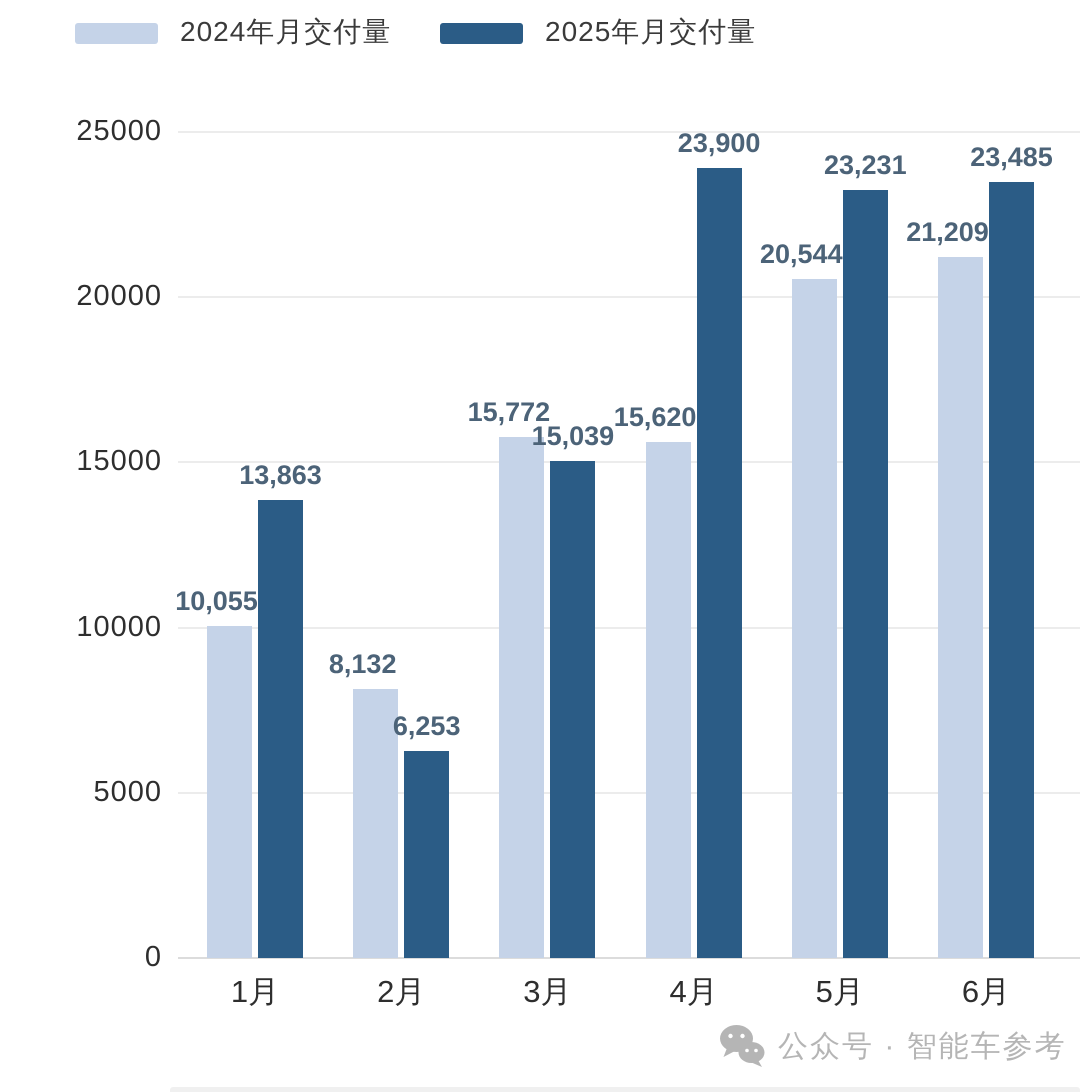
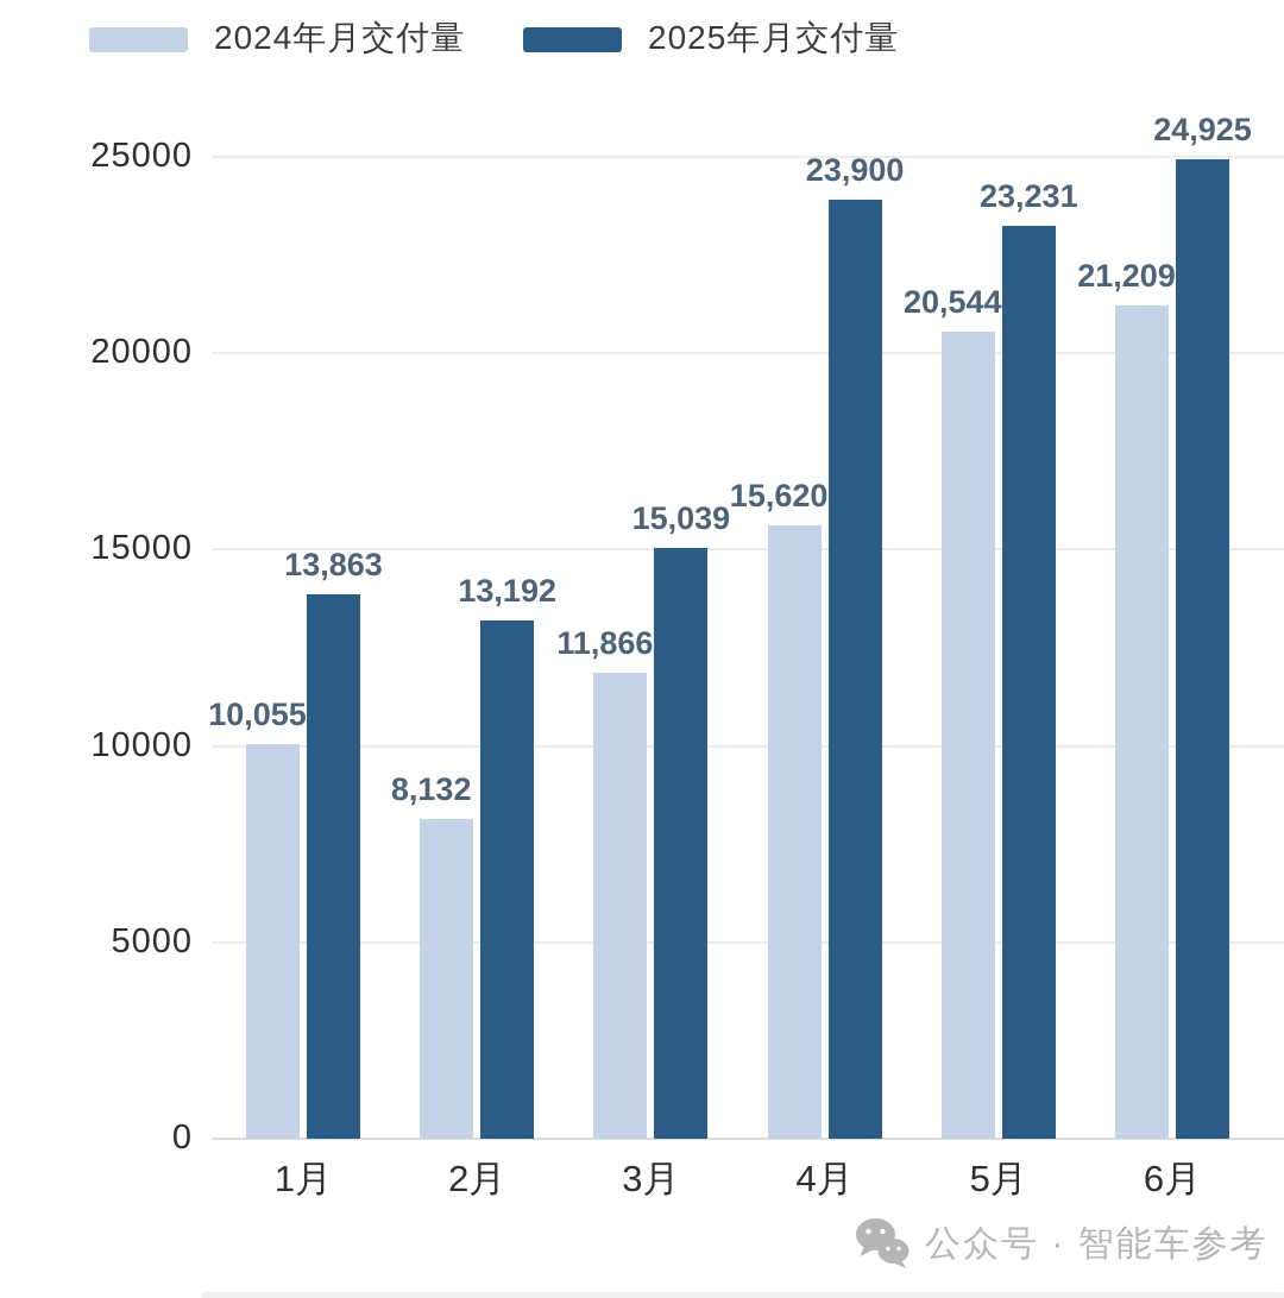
2025年月交付量/2月: 6,253 -> 13,192
2024年月交付量/3月: 15,772 -> 11,866
2025年月交付量/6月: 23,485 -> 24,925
